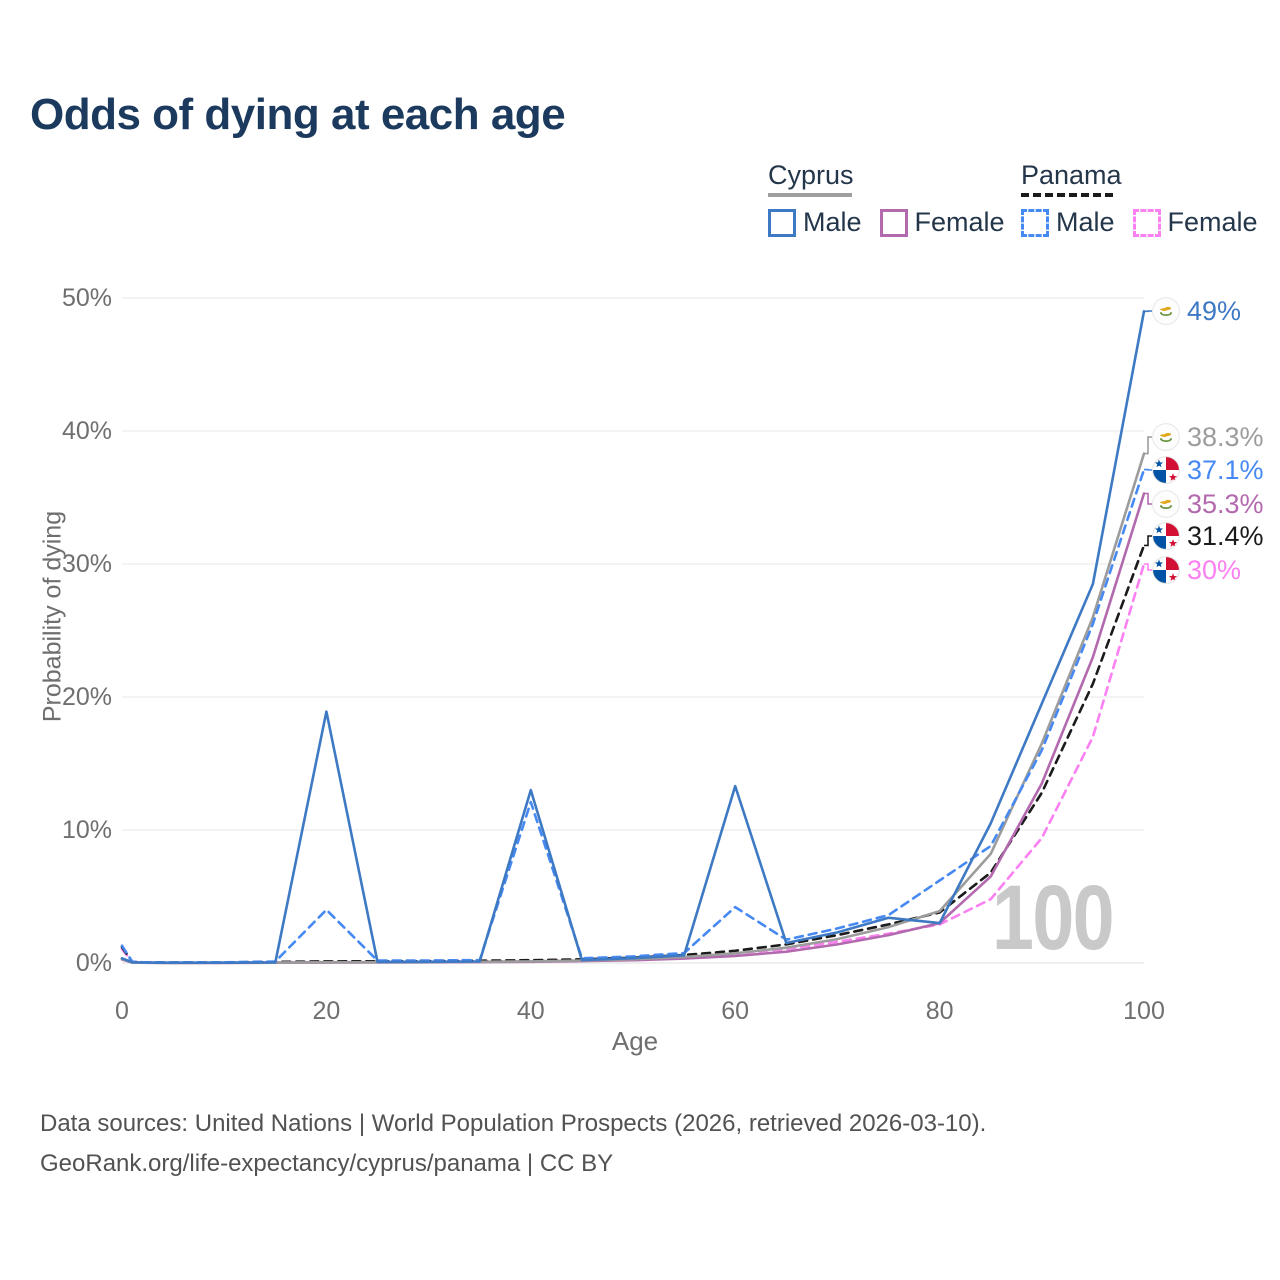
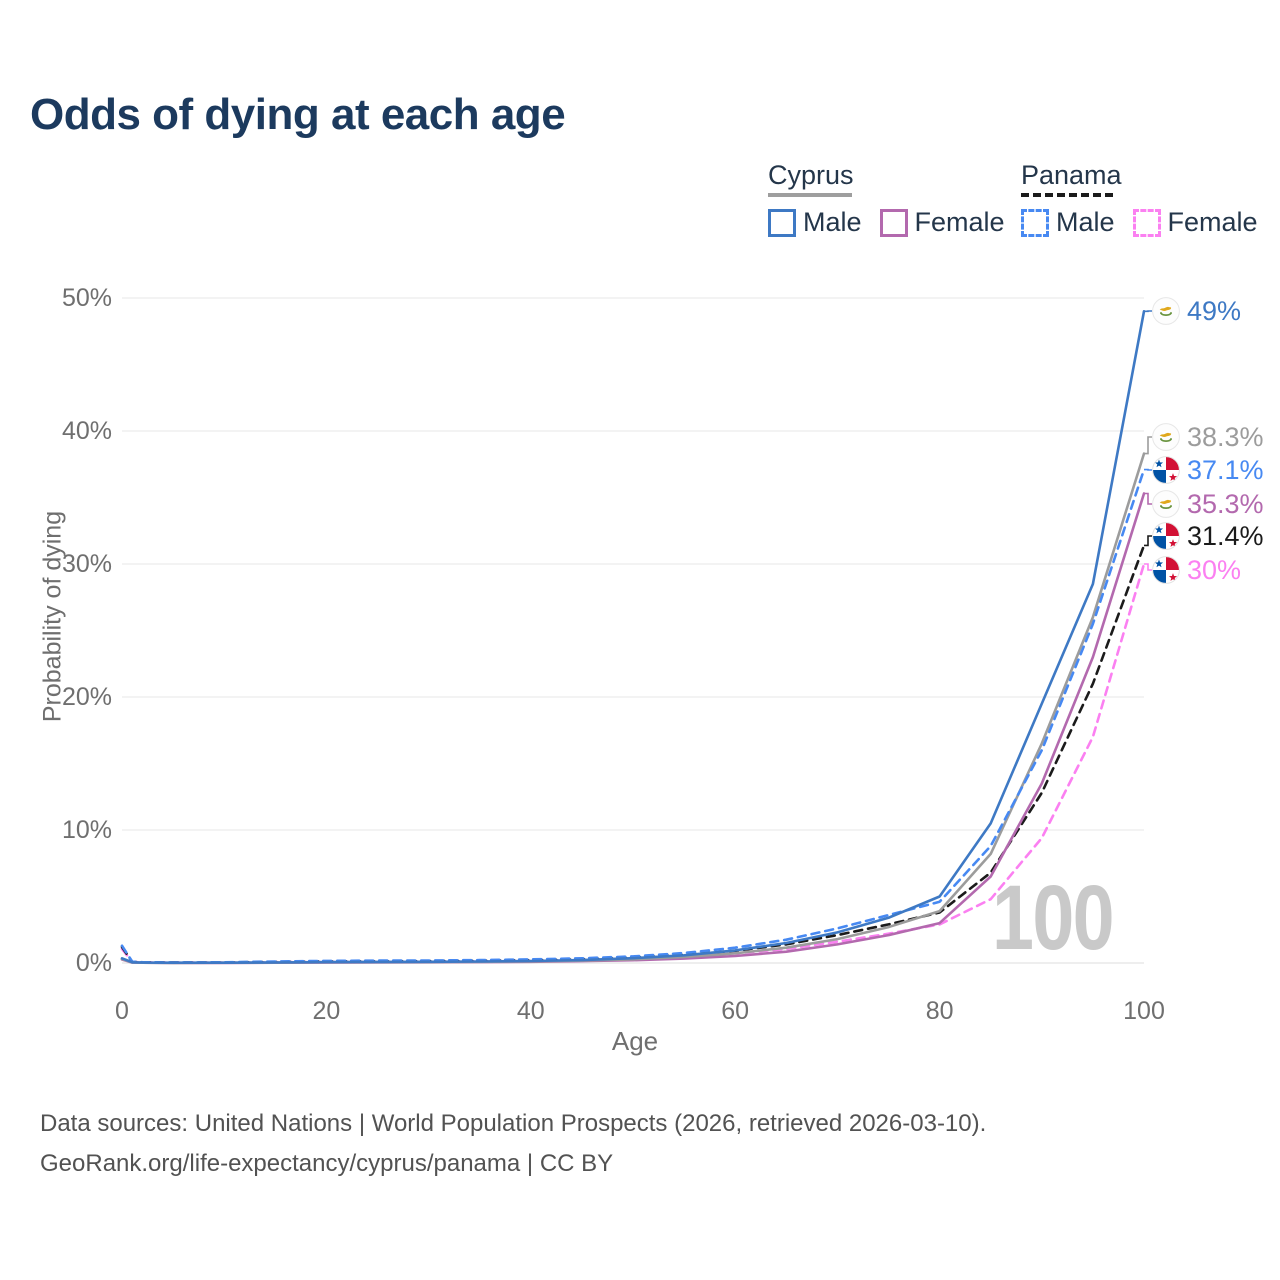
Panama Male/20: 4.0% -> 0.2%
Cyprus Male/20: 18.9% -> 0.1%
Panama Male/40: 12.1% -> 0.3%
Cyprus Male/40: 13.0% -> 0.1%
Panama Male/60: 4.2% -> 1.1%
Cyprus Male/60: 13.3% -> 0.9%
Panama Male/80: 6.2% -> 4.6%
Cyprus Male/80: 3.0% -> 5.0%
